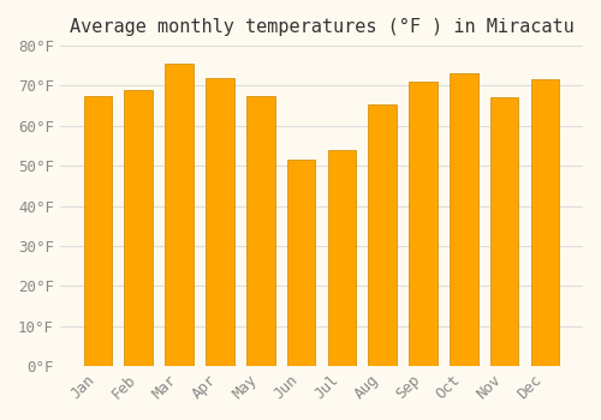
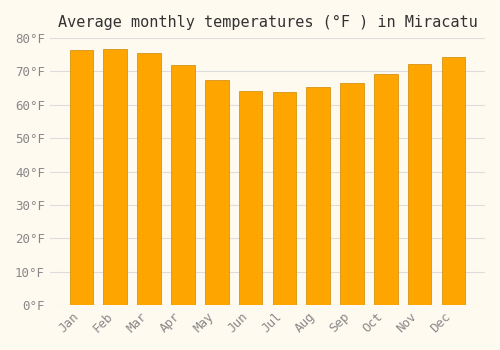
Jan: 67.5°F -> 76.5°F
Feb: 69.0°F -> 76.6°F
Jun: 51.5°F -> 64.2°F
Jul: 54.0°F -> 63.9°F
Sep: 71.0°F -> 66.5°F
Oct: 73.0°F -> 69.3°F
Nov: 67.0°F -> 72.1°F
Dec: 71.5°F -> 74.3°F
